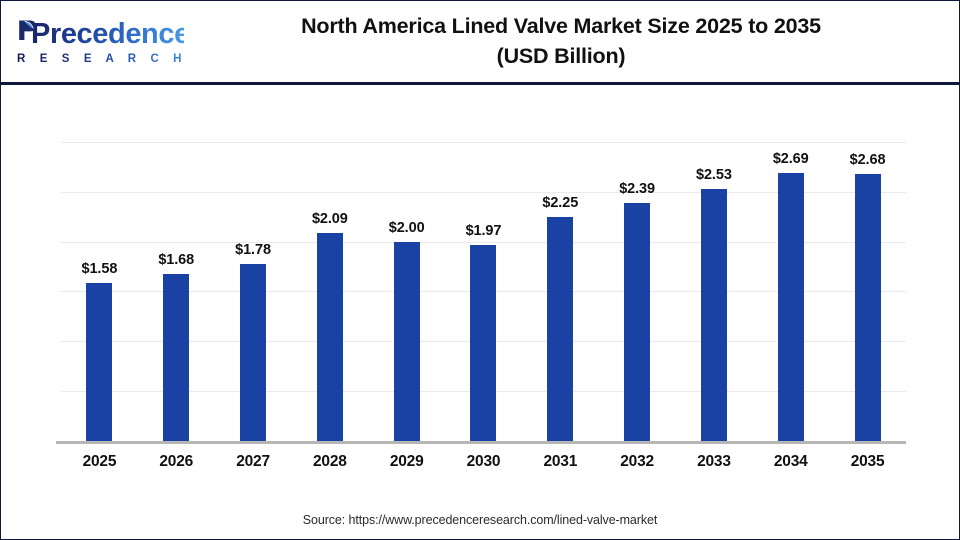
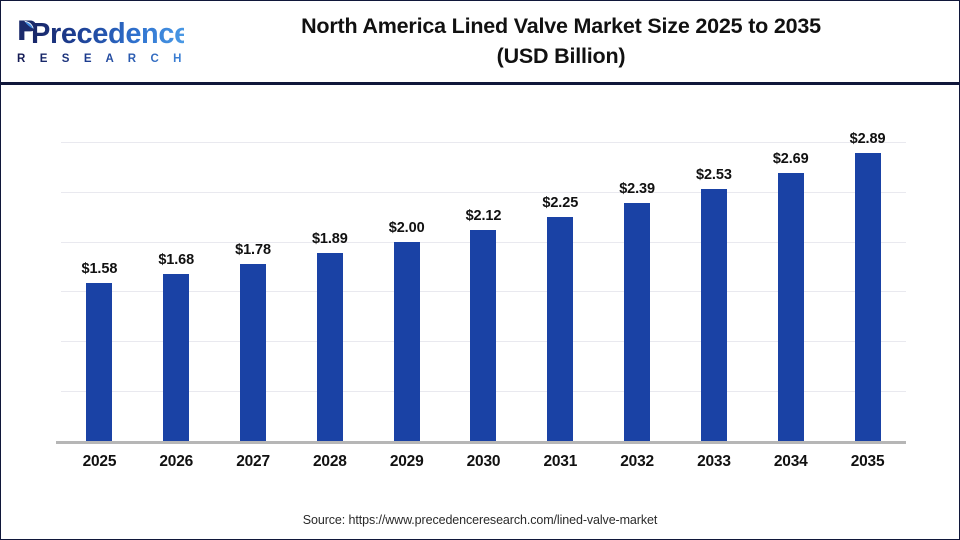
2028: $2.09 -> $1.89
2030: $1.97 -> $2.12
2035: $2.68 -> $2.89
